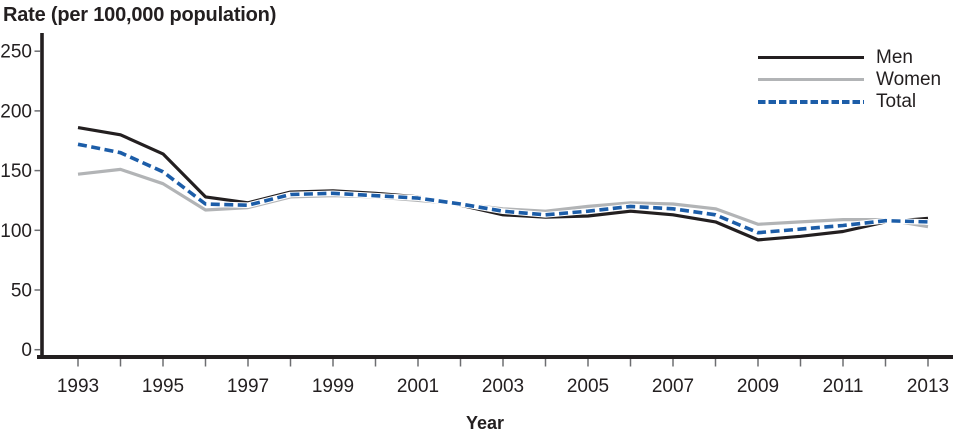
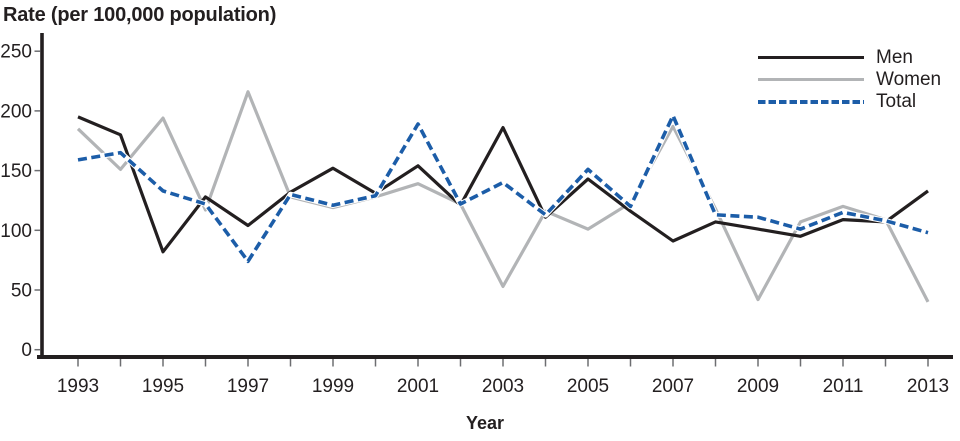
Men/1993: 186 -> 195
Women/1993: 147 -> 185
Total/1993: 172 -> 159
Men/1995: 164 -> 82
Women/1995: 139 -> 194
Total/1995: 149 -> 133
Men/1997: 123 -> 104
Women/1997: 119 -> 216
Total/1997: 121 -> 74
Men/1999: 133 -> 152
Women/1999: 129 -> 119
Total/1999: 131 -> 121
Men/2001: 128 -> 154
Women/2001: 125 -> 139
Total/2001: 127 -> 189
Men/2003: 113 -> 186
Women/2003: 118 -> 53
Total/2003: 116 -> 140
Men/2005: 112 -> 143
Women/2005: 120 -> 101
Total/2005: 116 -> 151
Men/2007: 113 -> 91
Women/2007: 122 -> 187
Total/2007: 118 -> 196
Men/2009: 92 -> 101
Women/2009: 105 -> 42
Total/2009: 98 -> 111
Men/2011: 99 -> 109
Women/2011: 109 -> 120
Total/2011: 104 -> 115
Men/2013: 110 -> 133
Women/2013: 103 -> 40
Total/2013: 107 -> 98
